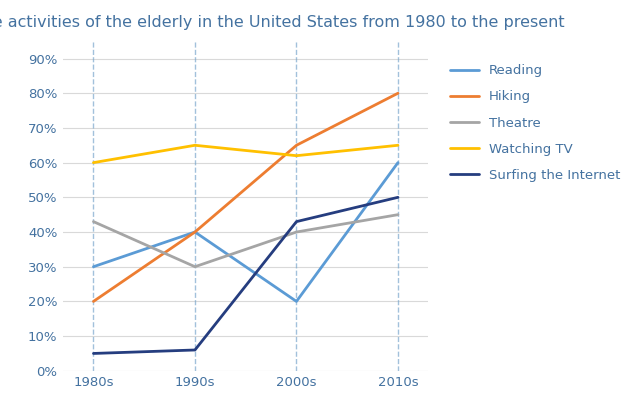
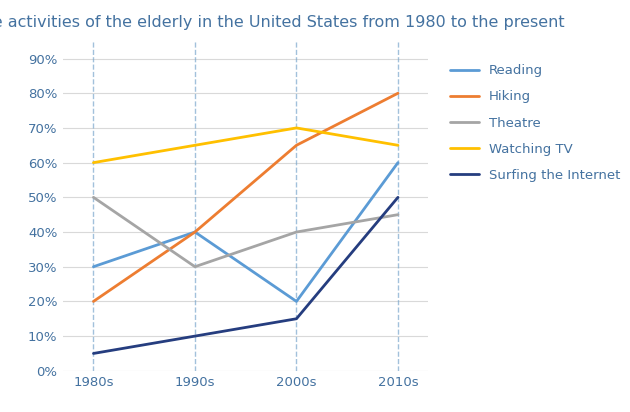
Theatre/1980s: 43% -> 50%
Surfing the Internet/1990s: 6% -> 10%
Watching TV/2000s: 62% -> 70%
Surfing the Internet/2000s: 43% -> 15%
